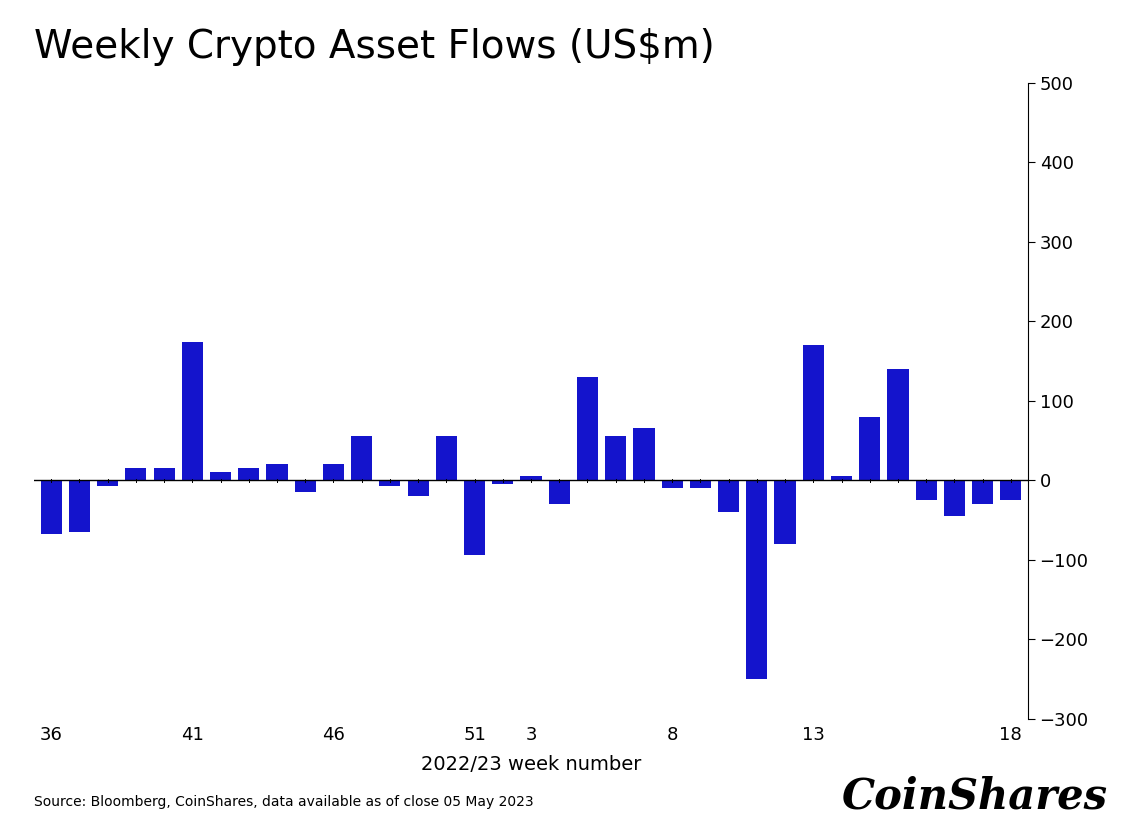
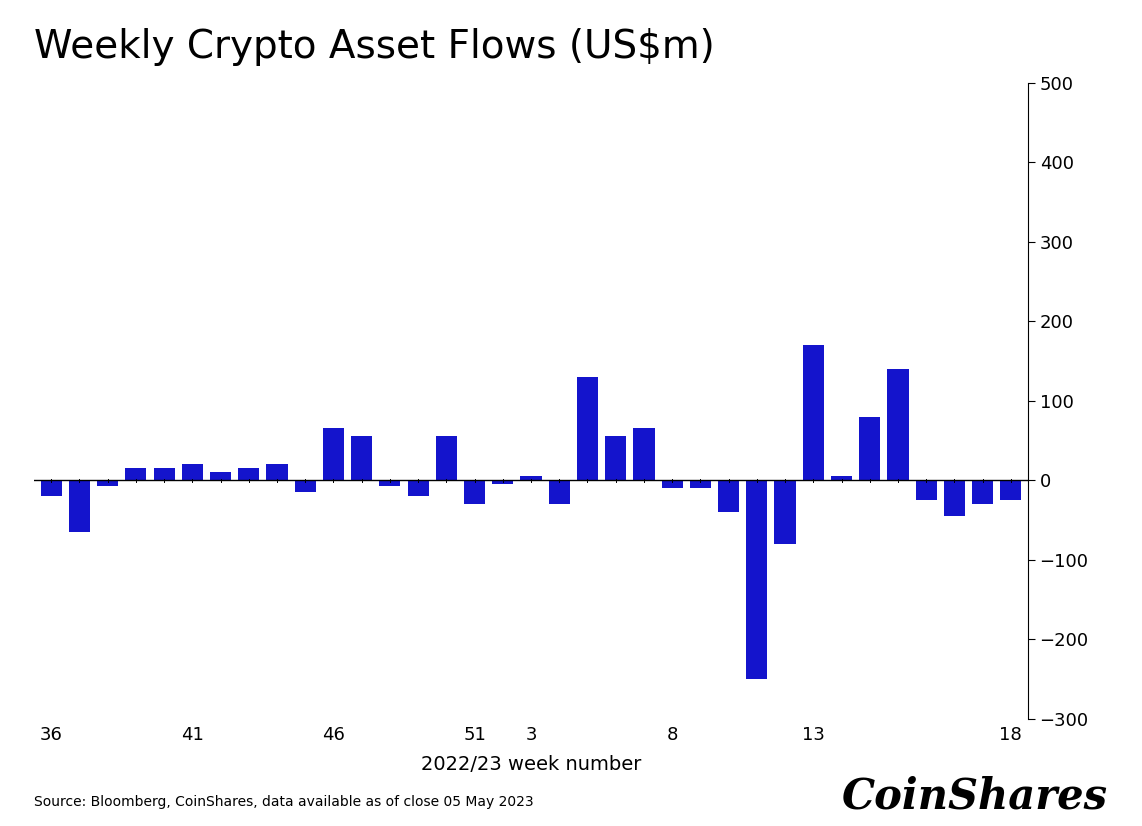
36: -68 -> -20
41: 174 -> 20
46: 20 -> 65
51: -94 -> -30
